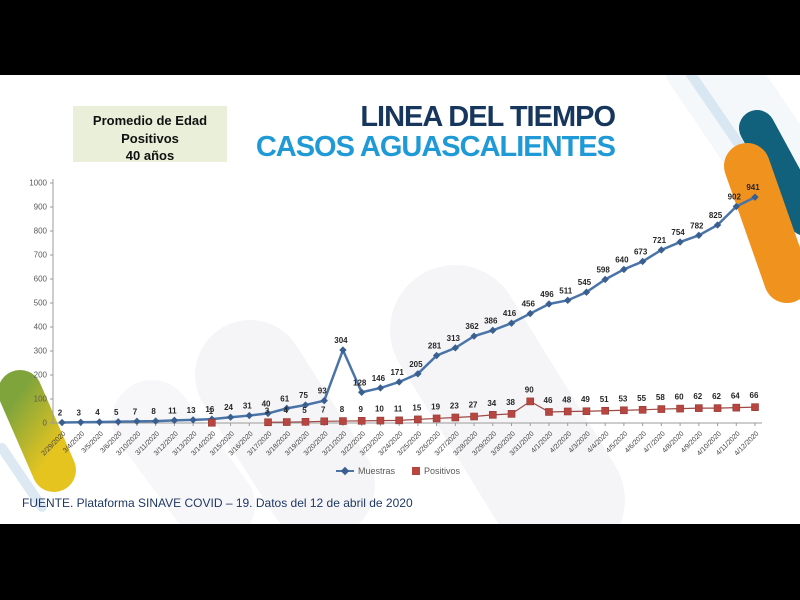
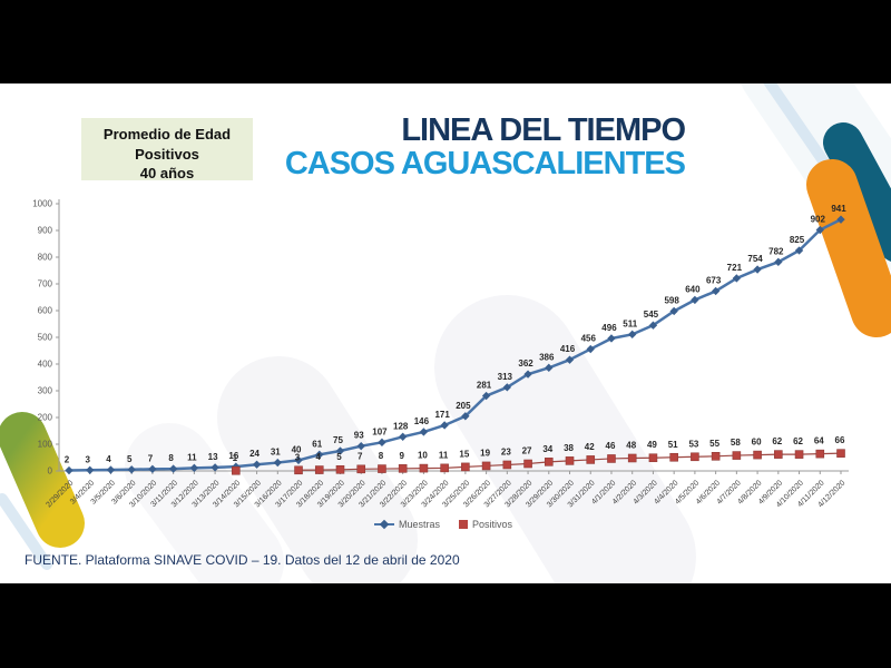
Muestras/3/21/2020: 304 -> 107
Positivos/3/31/2020: 90 -> 42
